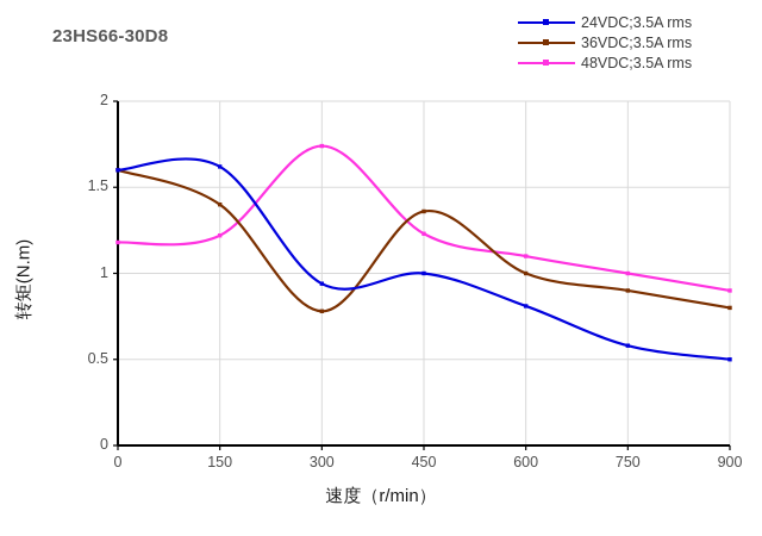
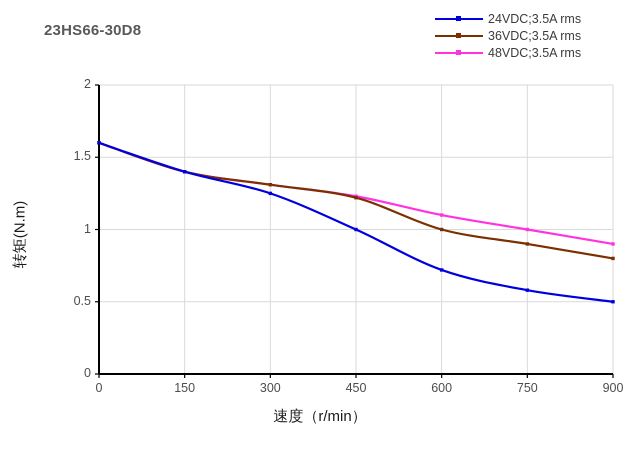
48VDC;3.5A rms/0: 1.18 -> 1.60
24VDC;3.5A rms/150: 1.62 -> 1.40
48VDC;3.5A rms/150: 1.22 -> 1.40
24VDC;3.5A rms/300: 0.94 -> 1.25
36VDC;3.5A rms/300: 0.78 -> 1.31
48VDC;3.5A rms/300: 1.74 -> 1.31
36VDC;3.5A rms/450: 1.36 -> 1.22
24VDC;3.5A rms/600: 0.81 -> 0.72
